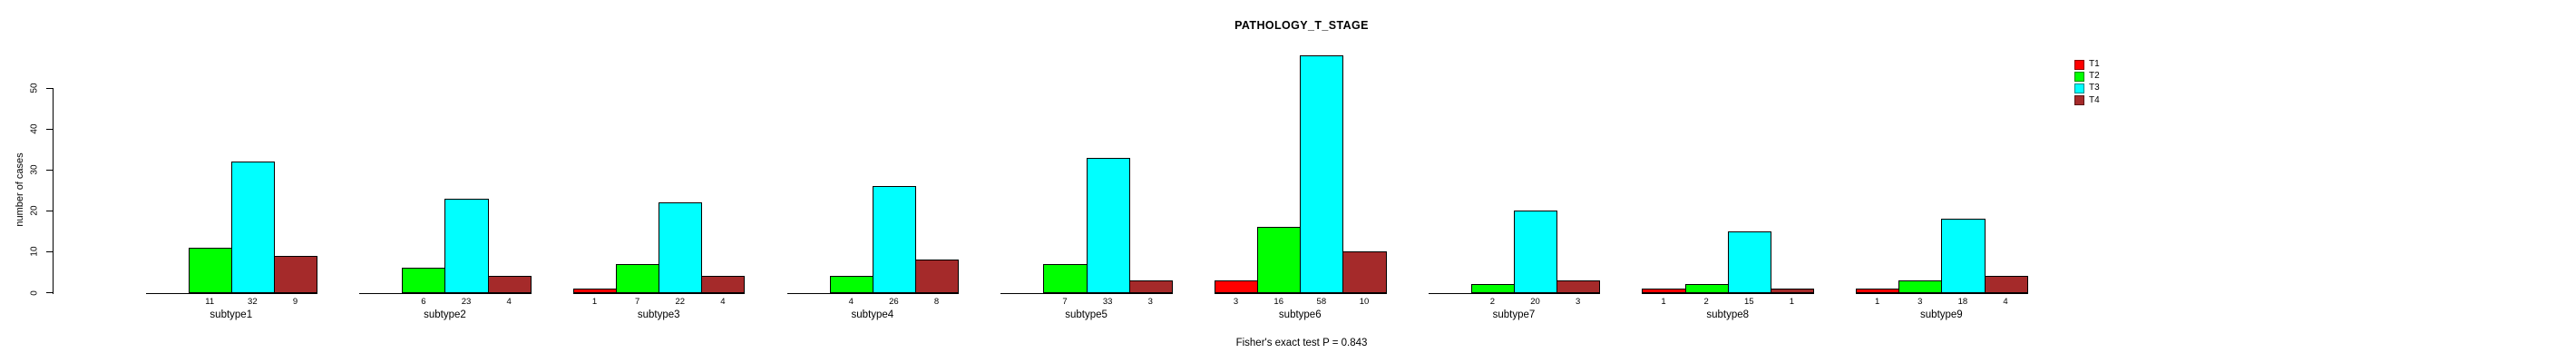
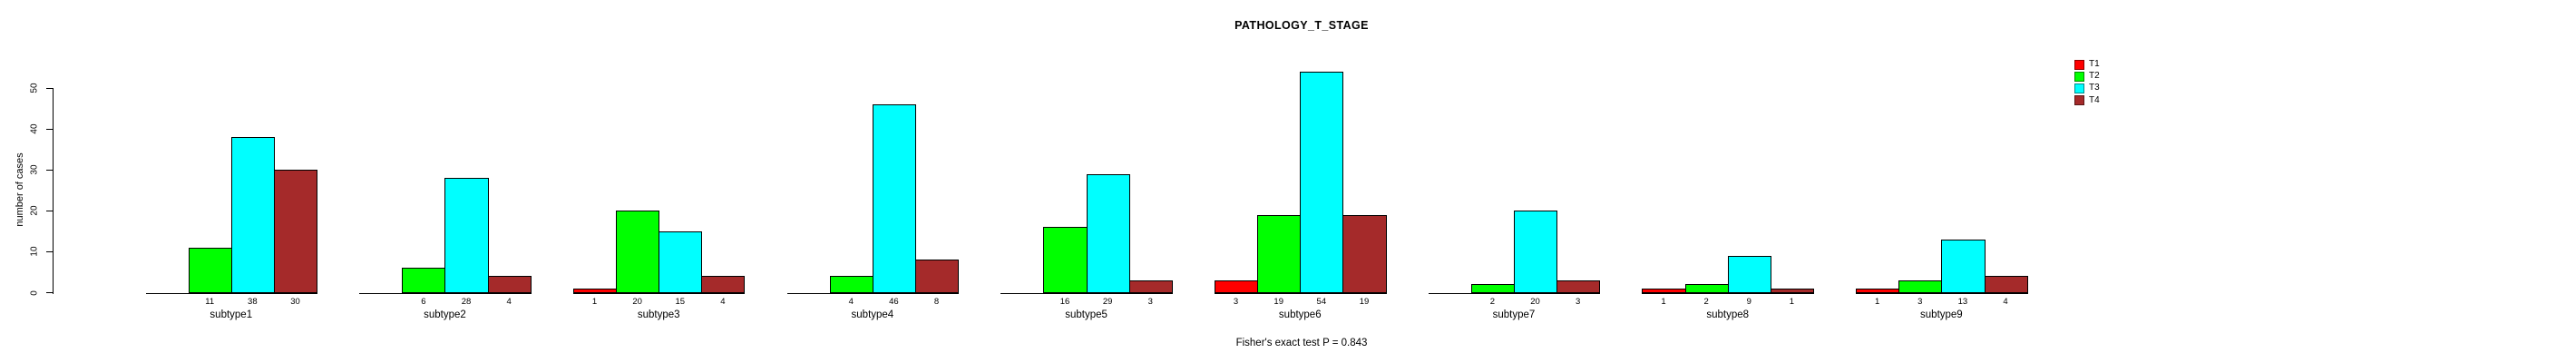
T3/subtype1: 32 -> 38
T4/subtype1: 9 -> 30
T3/subtype2: 23 -> 28
T2/subtype3: 7 -> 20
T3/subtype3: 22 -> 15
T3/subtype4: 26 -> 46
T2/subtype5: 7 -> 16
T3/subtype5: 33 -> 29
T2/subtype6: 16 -> 19
T3/subtype6: 58 -> 54
T4/subtype6: 10 -> 19
T3/subtype8: 15 -> 9
T3/subtype9: 18 -> 13
